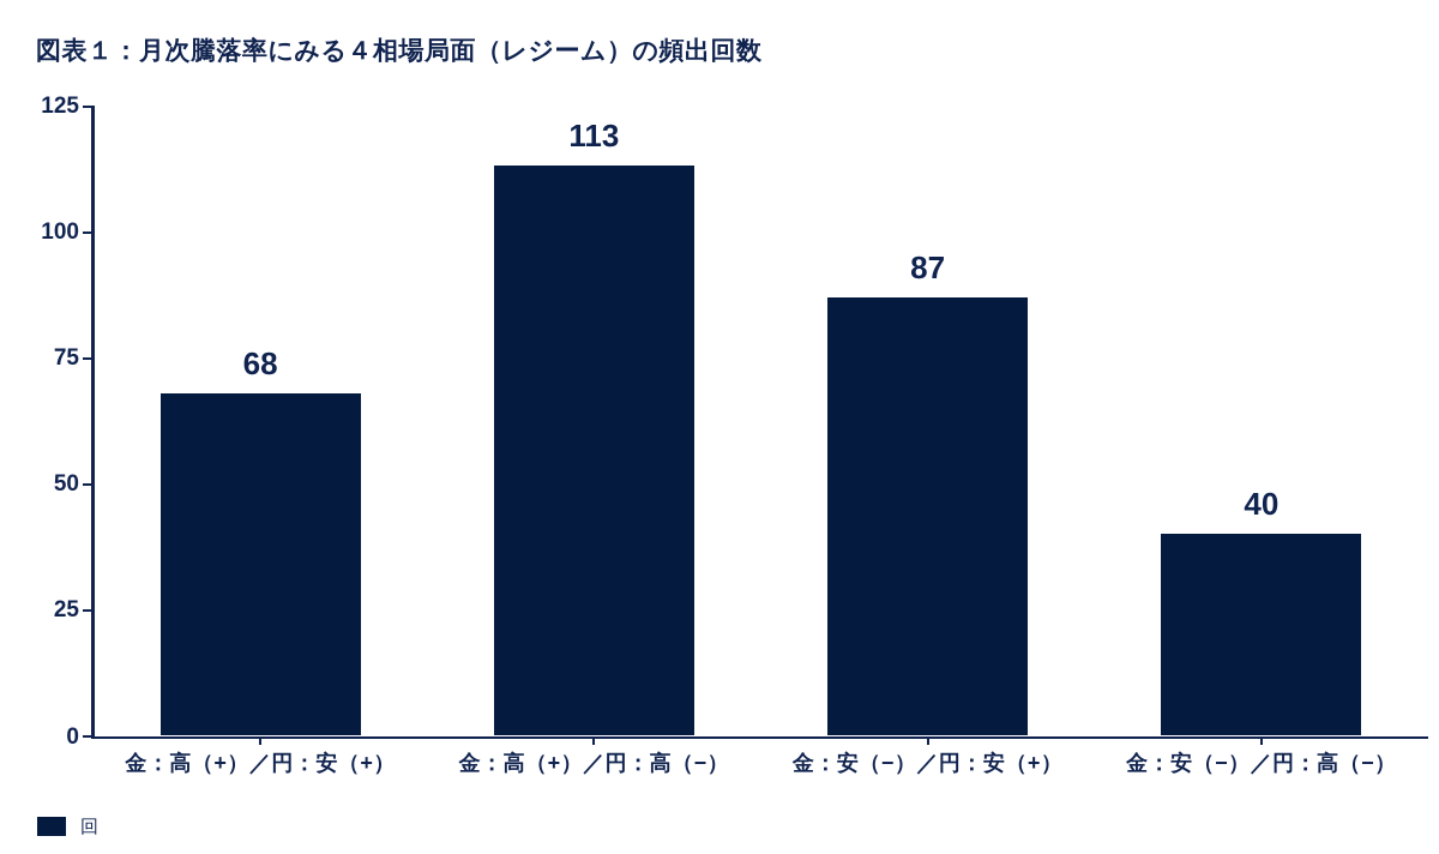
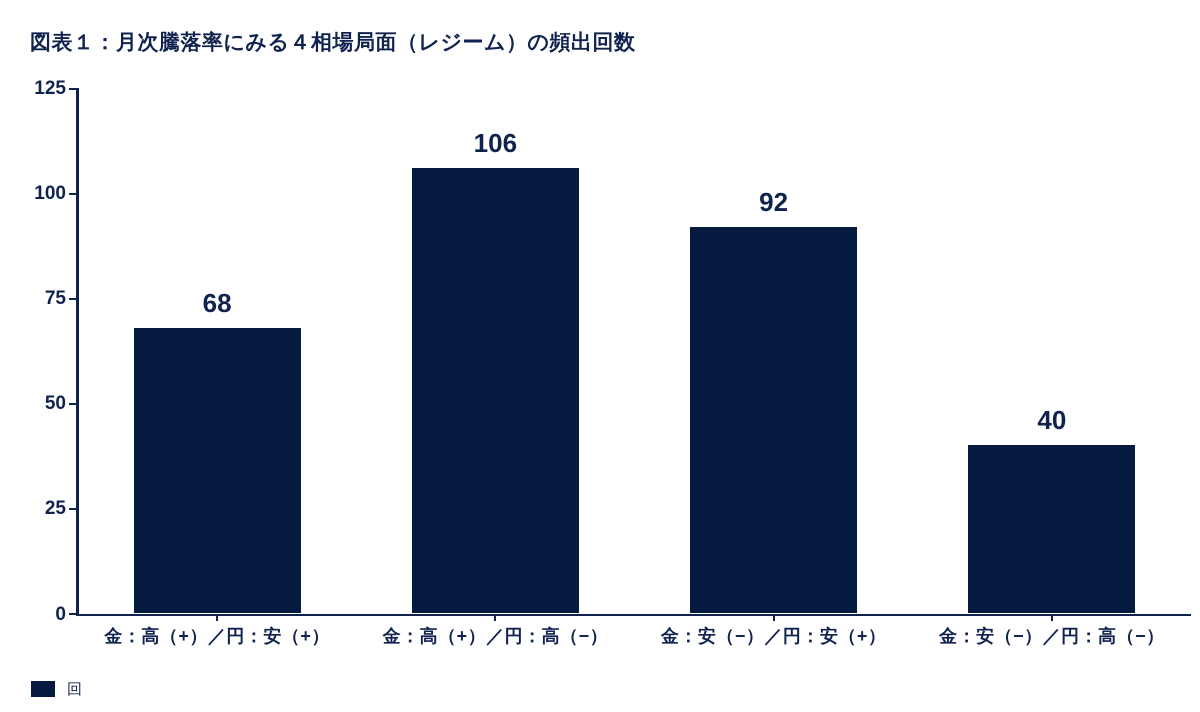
金：高（+）／円：高（−）: 113 -> 106
金：安（−）／円：安（+）: 87 -> 92
